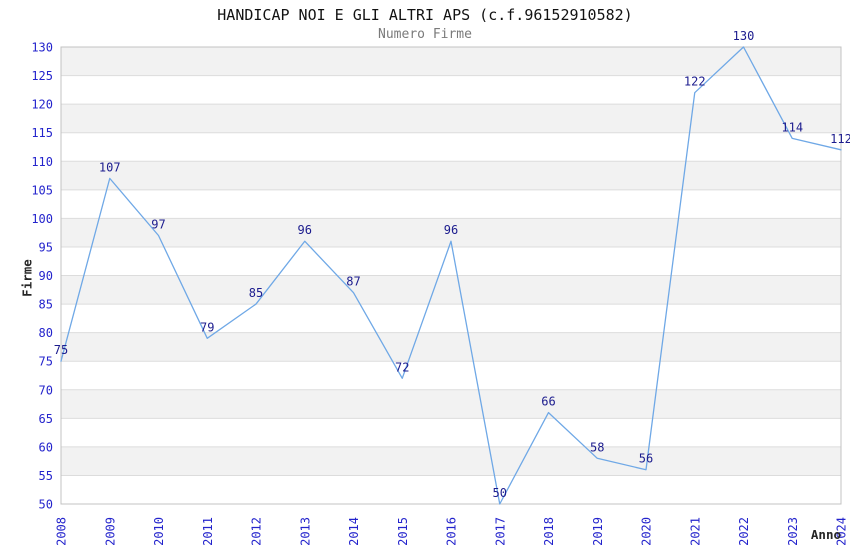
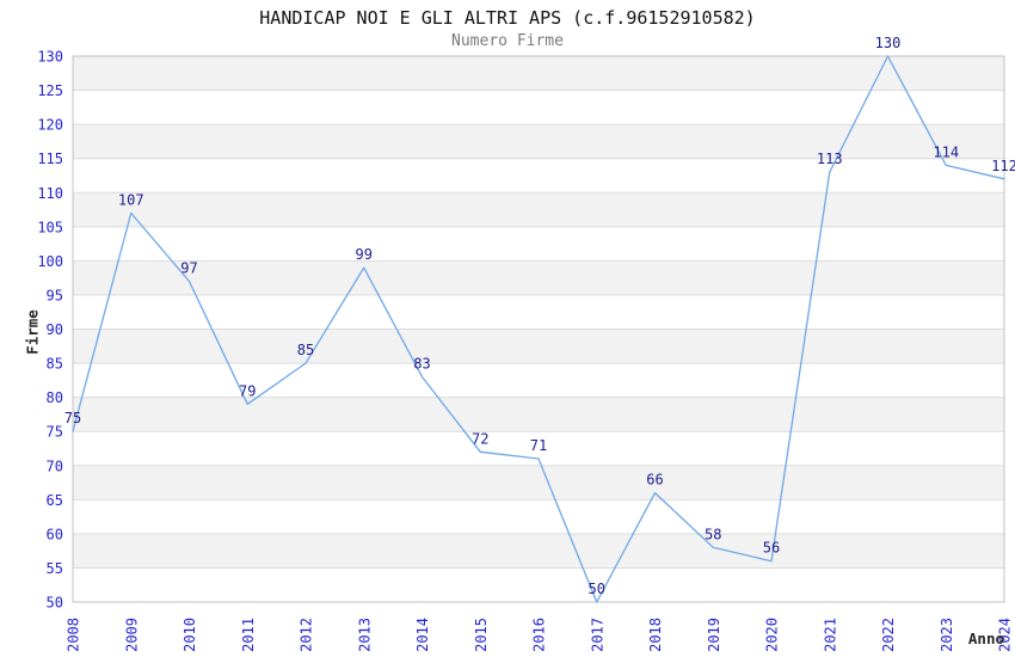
2013: 96 -> 99
2014: 87 -> 83
2016: 96 -> 71
2021: 122 -> 113
